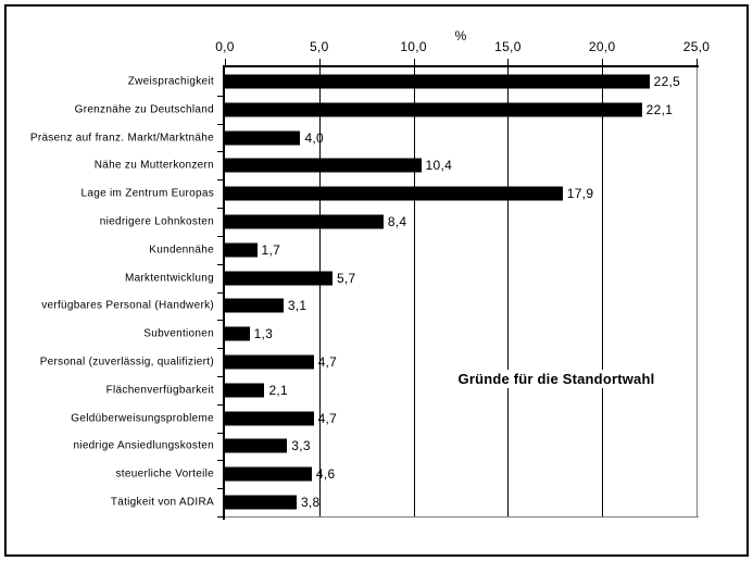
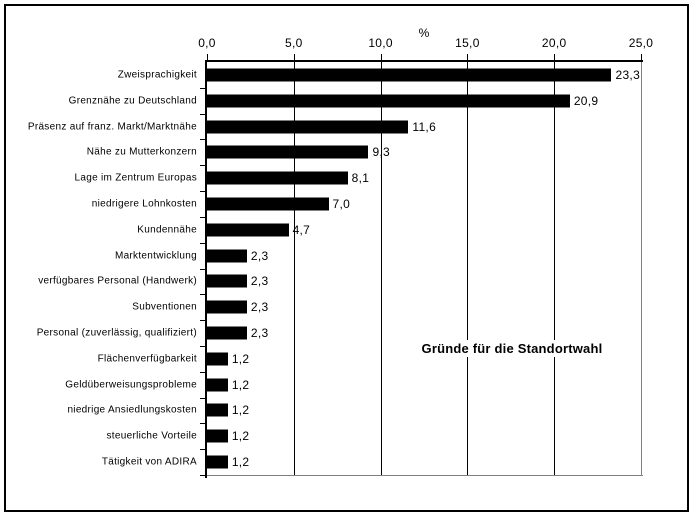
Zweisprachigkeit: 22,5 -> 23,3
Grenznähe zu Deutschland: 22,1 -> 20,9
Präsenz auf franz. Markt/Marktnähe: 4,0 -> 11,6
Nähe zu Mutterkonzern: 10,4 -> 9,3
Lage im Zentrum Europas: 17,9 -> 8,1
niedrigere Lohnkosten: 8,4 -> 7,0
Kundennähe: 1,7 -> 4,7
Marktentwicklung: 5,7 -> 2,3
verfügbares Personal (Handwerk): 3,1 -> 2,3
Subventionen: 1,3 -> 2,3
Personal (zuverlässig, qualifiziert): 4,7 -> 2,3
Flächenverfügbarkeit: 2,1 -> 1,2
Geldüberweisungsprobleme: 4,7 -> 1,2
niedrige Ansiedlungskosten: 3,3 -> 1,2
steuerliche Vorteile: 4,6 -> 1,2
Tätigkeit von ADIRA: 3,8 -> 1,2
